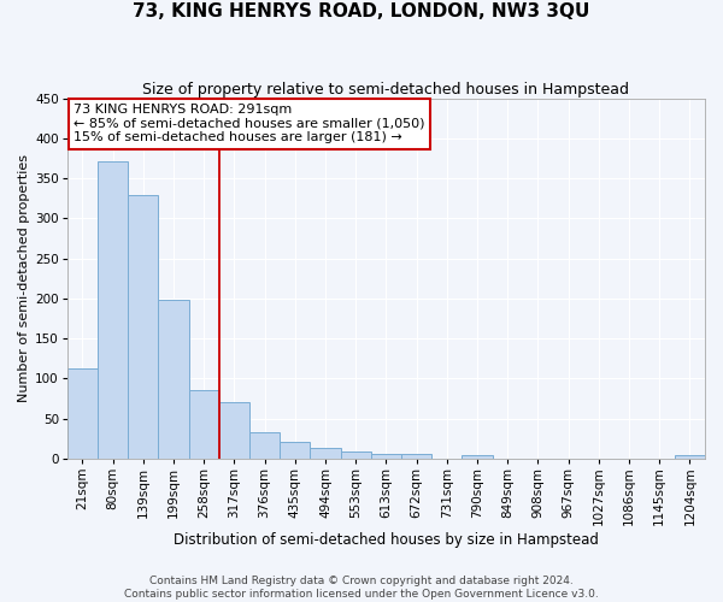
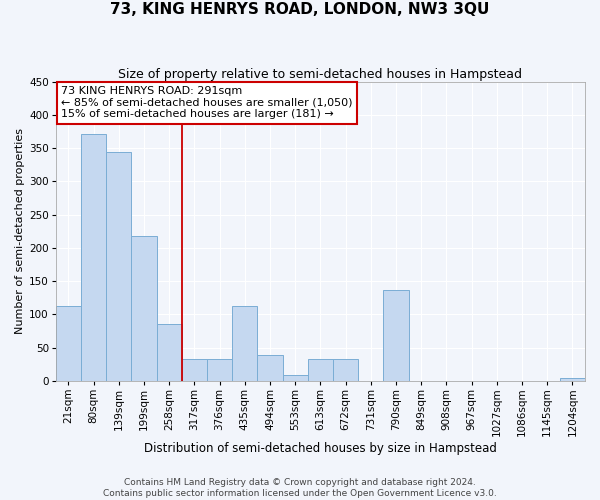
139sqm: 329 -> 344
199sqm: 198 -> 218
317sqm: 70 -> 32
435sqm: 20 -> 112
494sqm: 13 -> 38
613sqm: 5 -> 32
672sqm: 5 -> 32
790sqm: 4 -> 136
